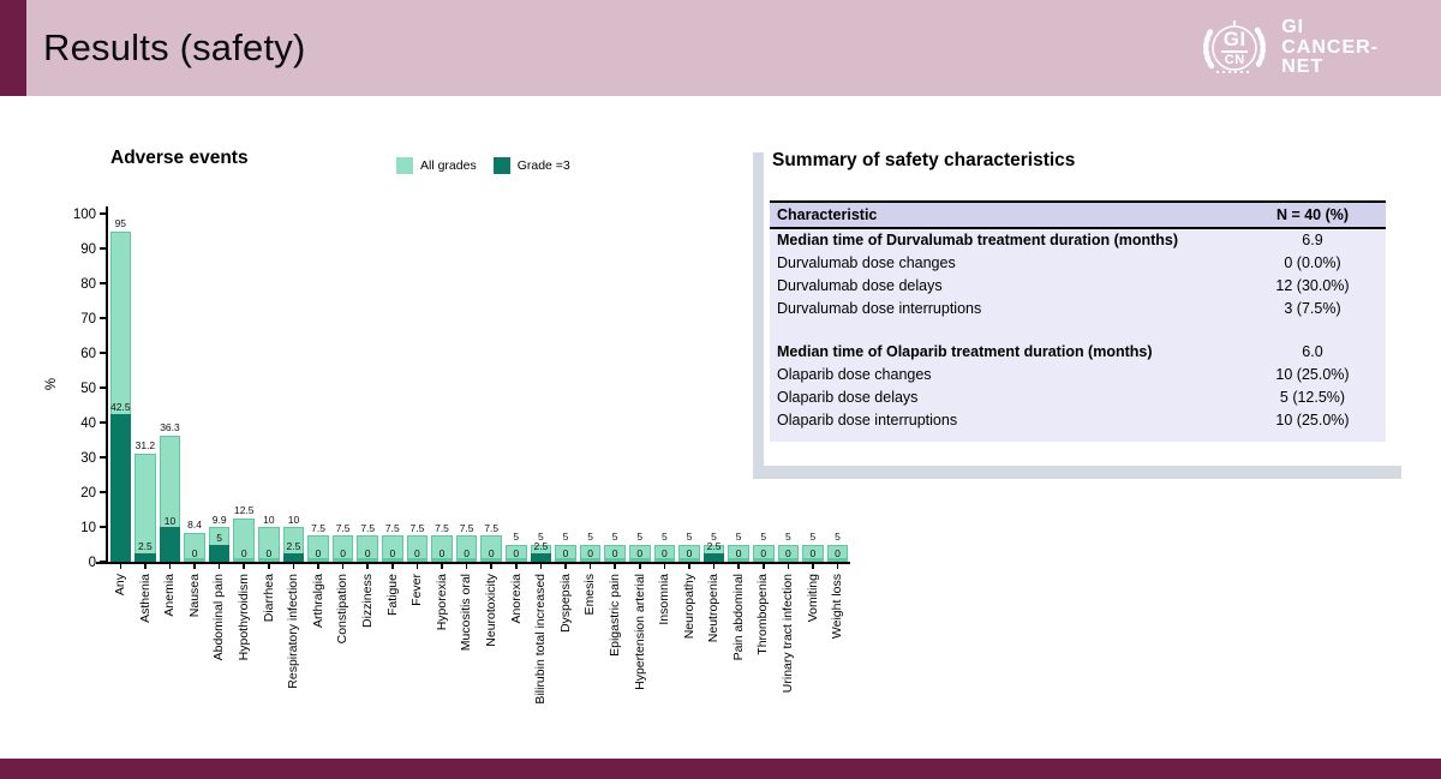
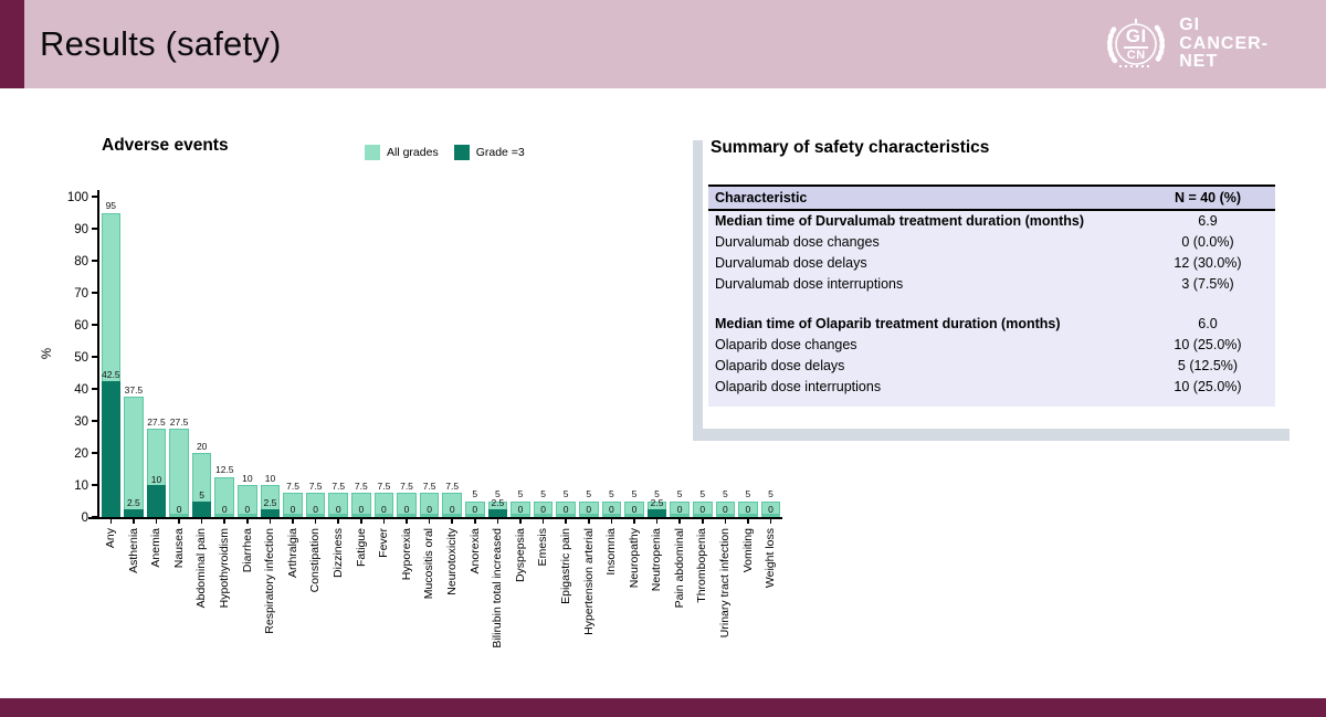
All grades/Asthenia: 31.2 -> 37.5
All grades/Anemia: 36.3 -> 27.5
All grades/Nausea: 8.4 -> 27.5
All grades/Abdominal pain: 9.9 -> 20
